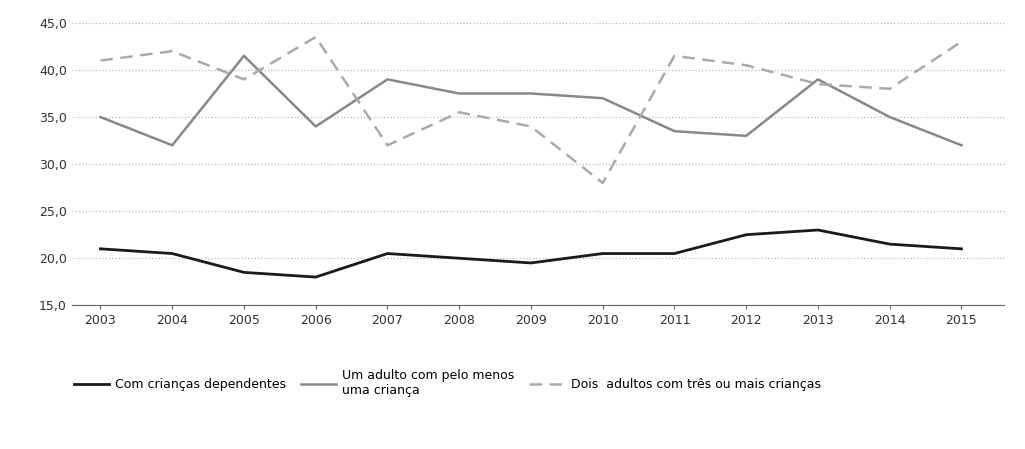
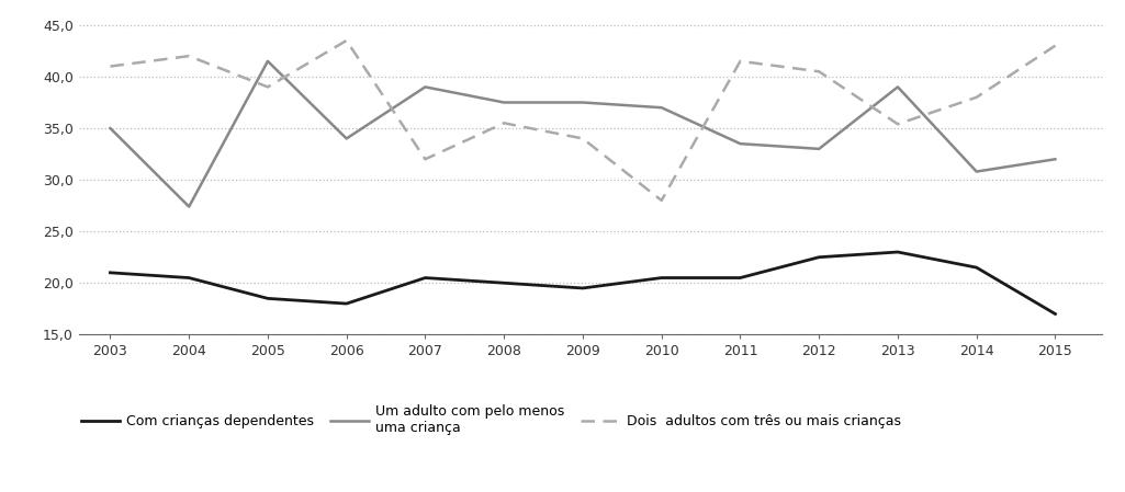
Um adulto com pelo menos uma criança/2004: 32,0 -> 27,4
Dois adultos com três ou mais crianças/2013: 38,5 -> 35,4
Um adulto com pelo menos uma criança/2014: 35,0 -> 30,8
Com crianças dependentes/2015: 21,0 -> 17,0
